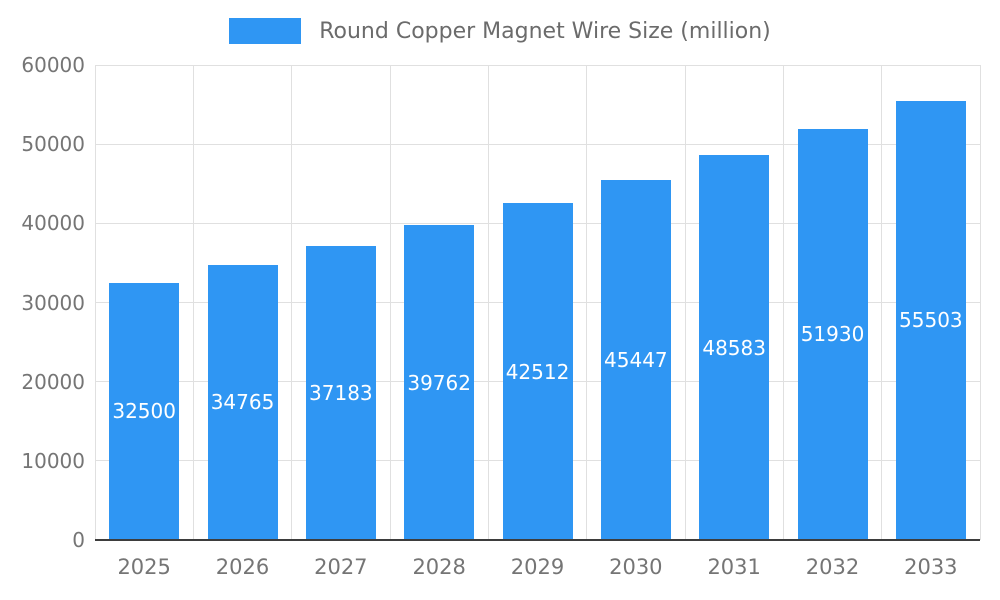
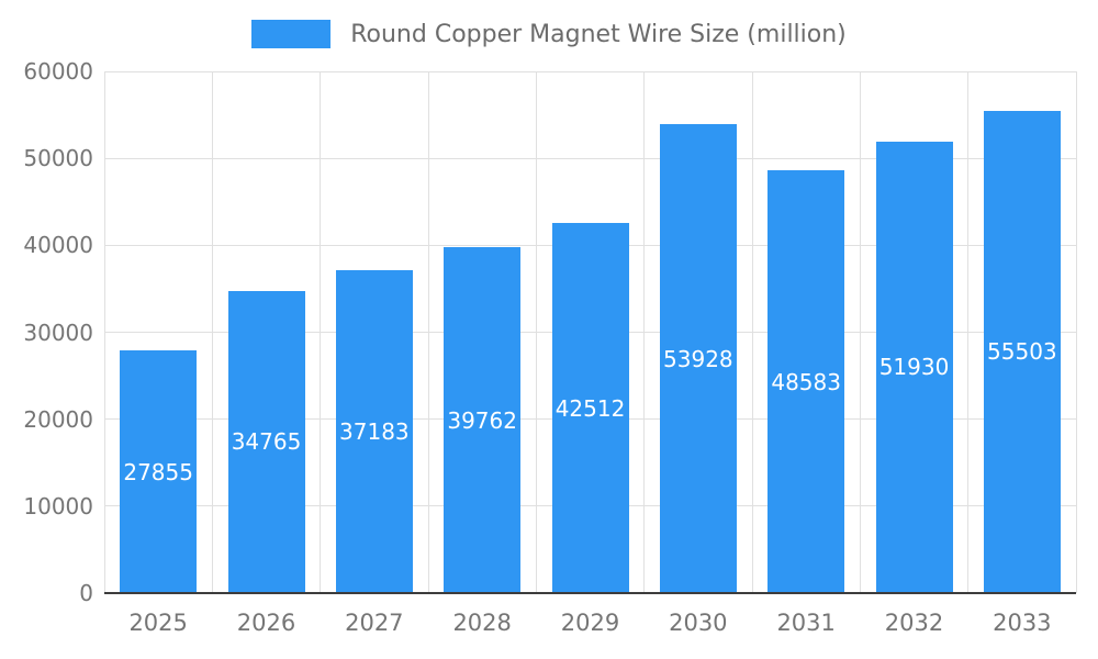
2025: 32500 -> 27855
2030: 45447 -> 53928
